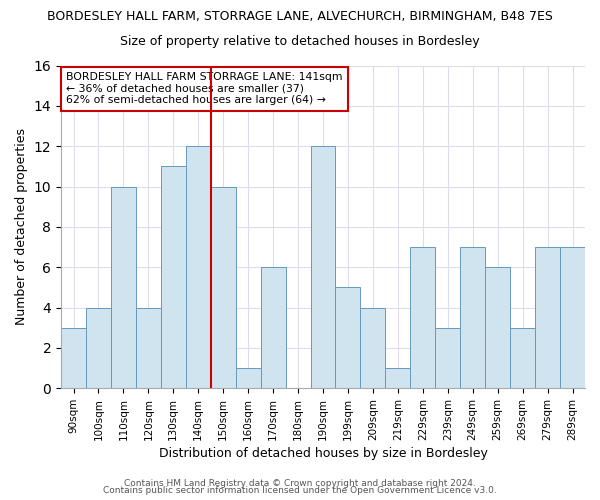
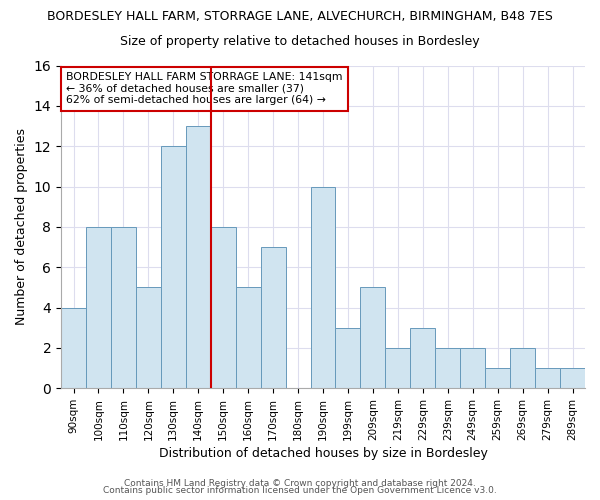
90sqm: 3 -> 4
100sqm: 4 -> 8
110sqm: 10 -> 8
120sqm: 4 -> 5
130sqm: 11 -> 12
140sqm: 12 -> 13
150sqm: 10 -> 8
160sqm: 1 -> 5
170sqm: 6 -> 7
190sqm: 12 -> 10
199sqm: 5 -> 3
209sqm: 4 -> 5
219sqm: 1 -> 2
229sqm: 7 -> 3
239sqm: 3 -> 2
249sqm: 7 -> 2
259sqm: 6 -> 1
269sqm: 3 -> 2
279sqm: 7 -> 1
289sqm: 7 -> 1
